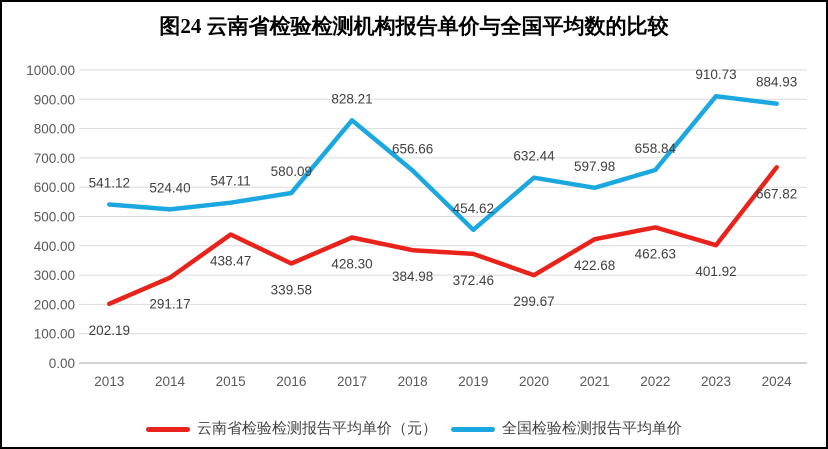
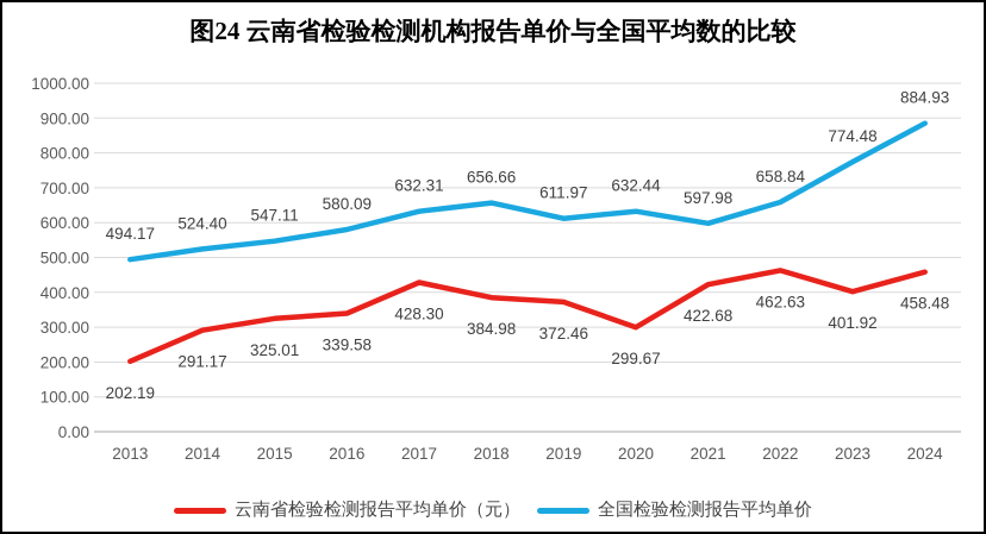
全国检验检测报告平均单价/2013: 541.12 -> 494.17
云南省检验检测报告平均单价（元）/2015: 438.47 -> 325.01
全国检验检测报告平均单价/2017: 828.21 -> 632.31
全国检验检测报告平均单价/2019: 454.62 -> 611.97
全国检验检测报告平均单价/2023: 910.73 -> 774.48
云南省检验检测报告平均单价（元）/2024: 667.82 -> 458.48
